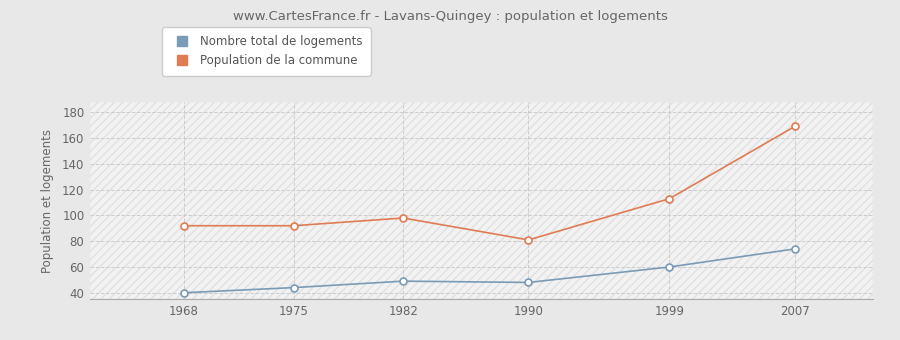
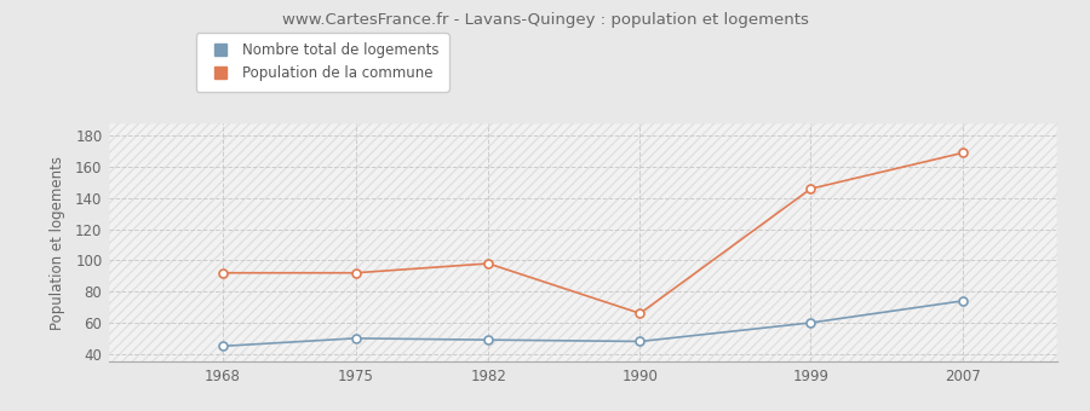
Nombre total de logements/1968: 40 -> 45
Nombre total de logements/1975: 44 -> 50
Population de la commune/1990: 81 -> 66
Population de la commune/1999: 113 -> 146
